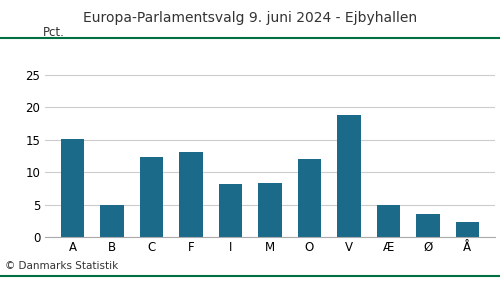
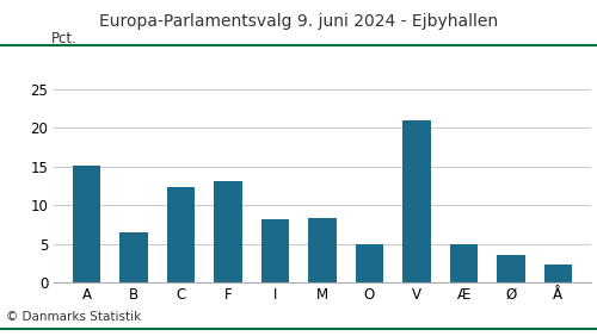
B: 5.0 -> 6.5
O: 12.0 -> 5.0
V: 18.8 -> 21.0
